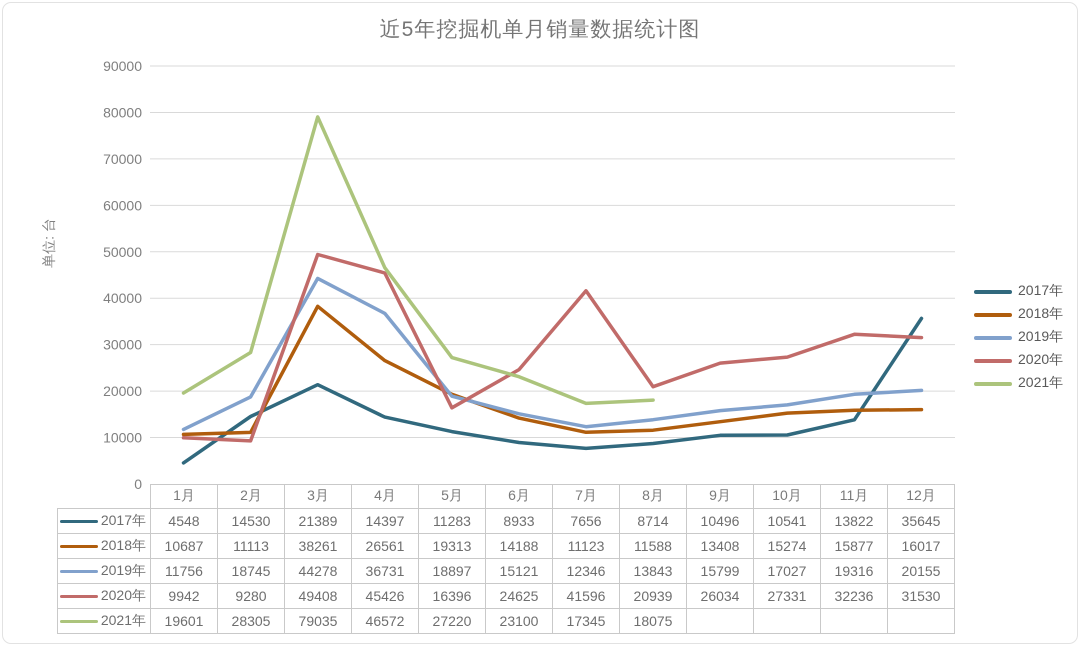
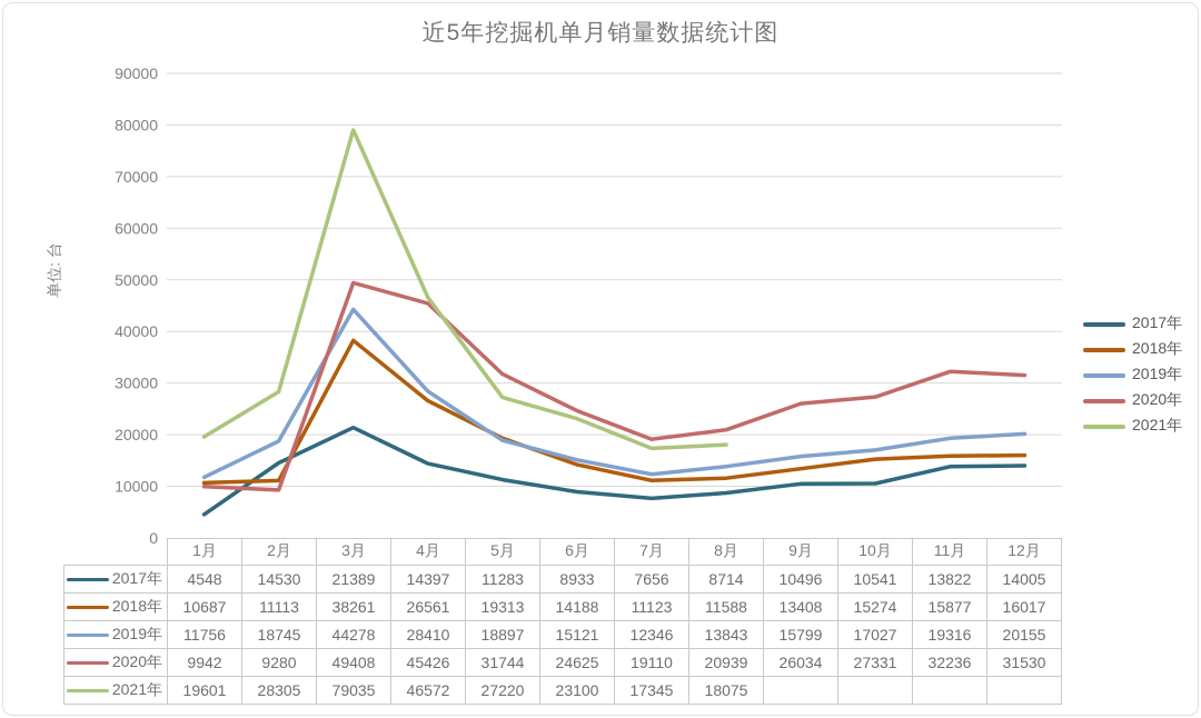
2019年/4月: 36731 -> 28410
2020年/5月: 16396 -> 31744
2020年/7月: 41596 -> 19110
2017年/12月: 35645 -> 14005
